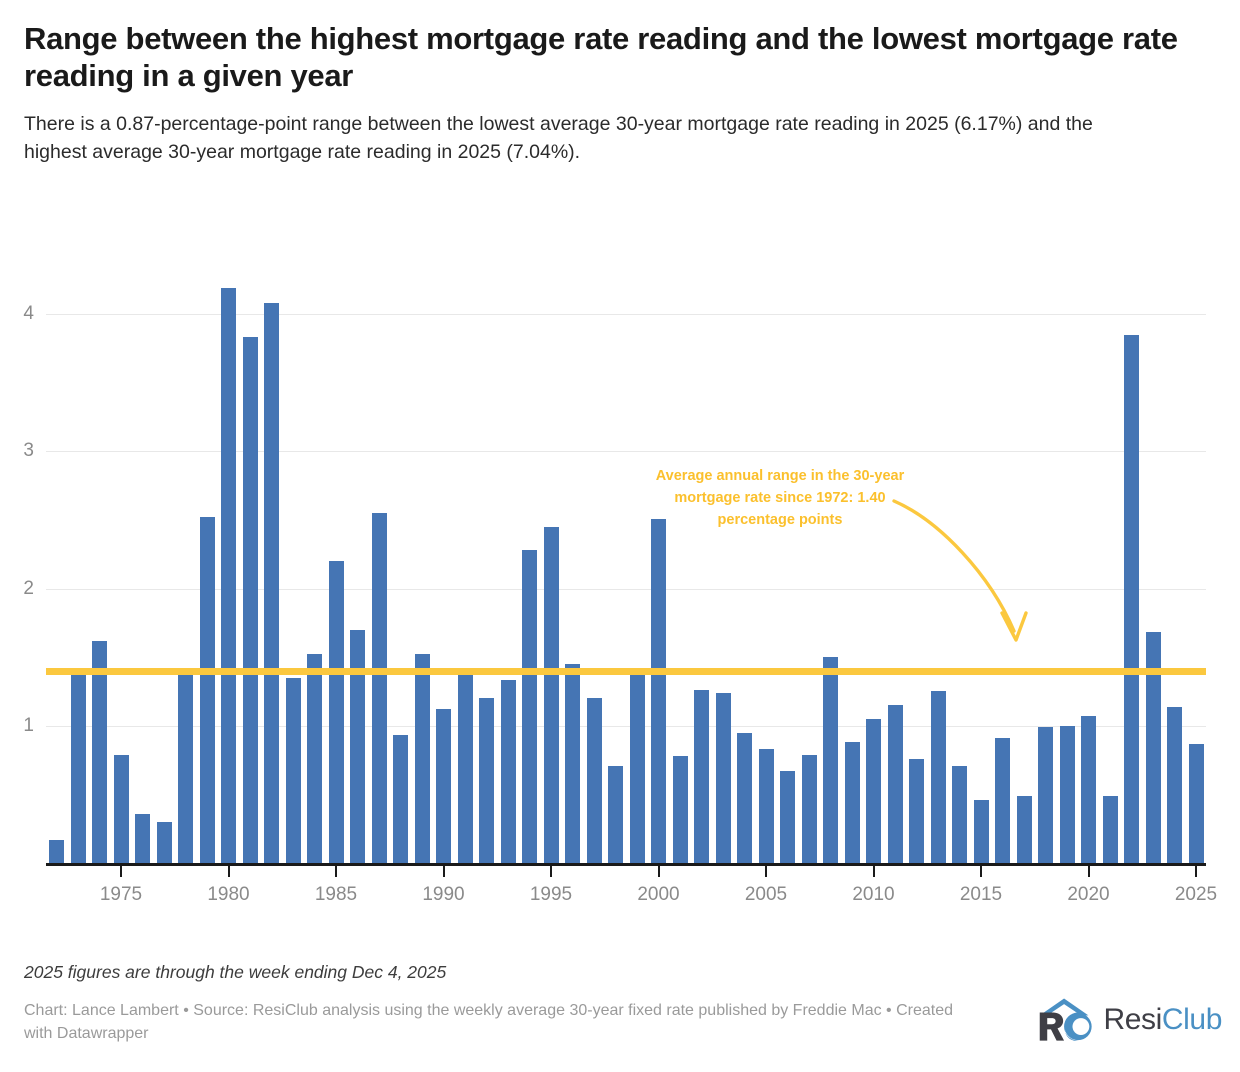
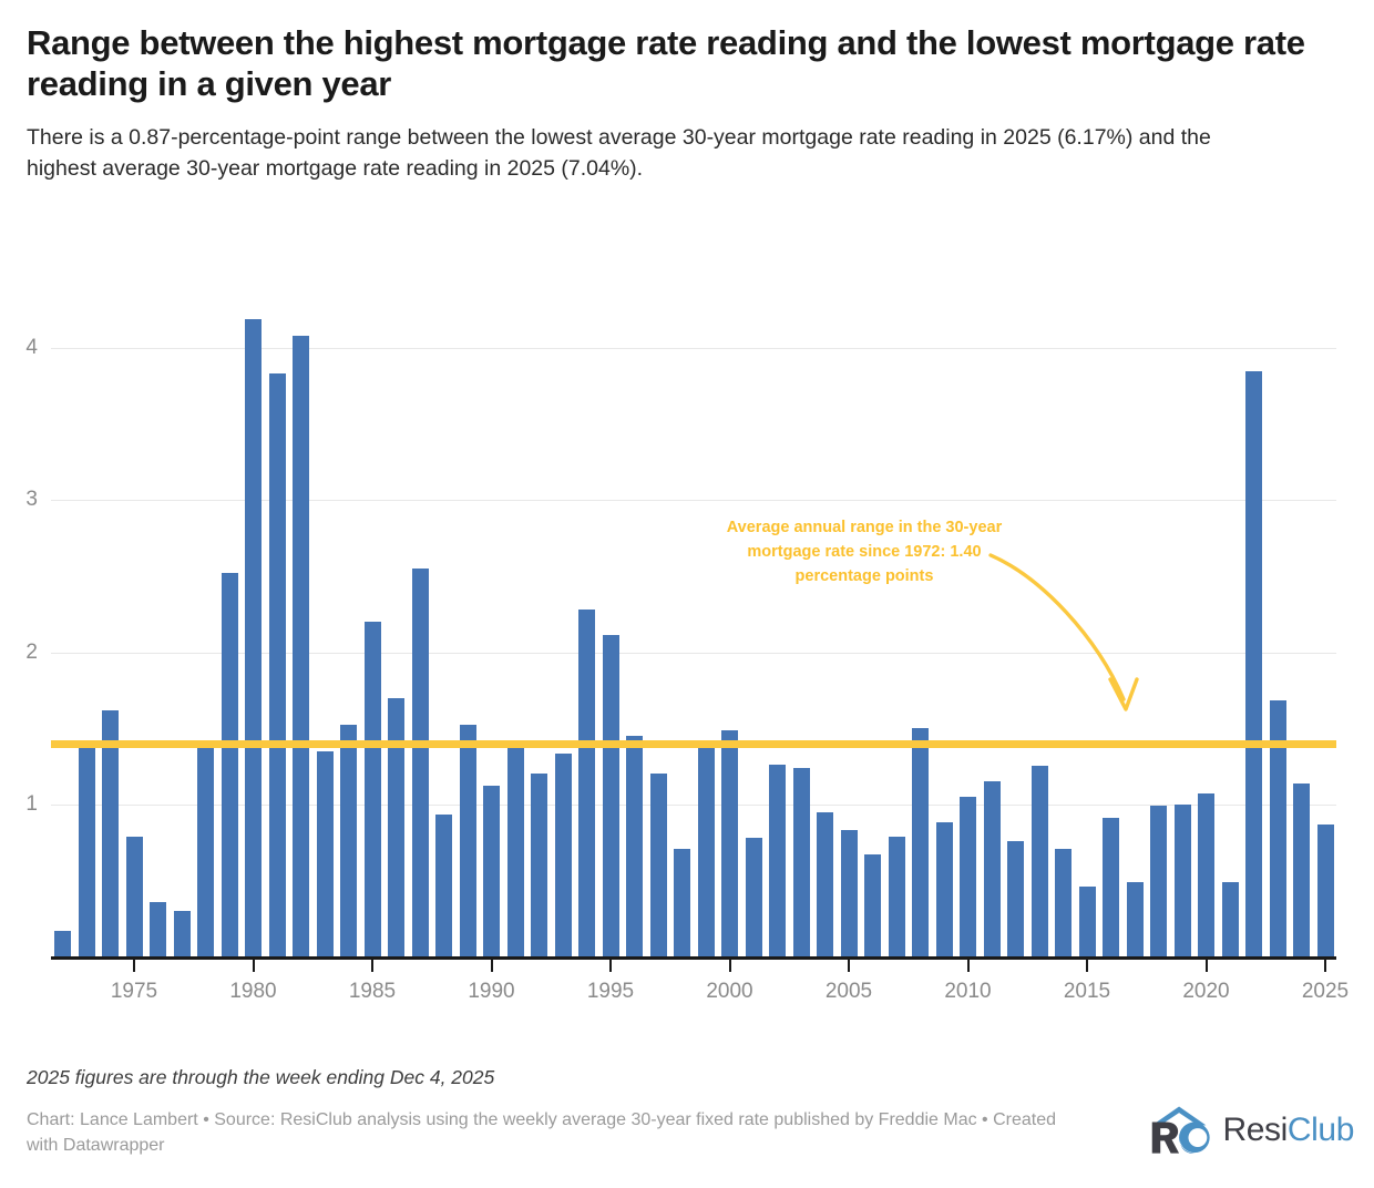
1995: 2.45 -> 2.11
2000: 2.51 -> 1.49
